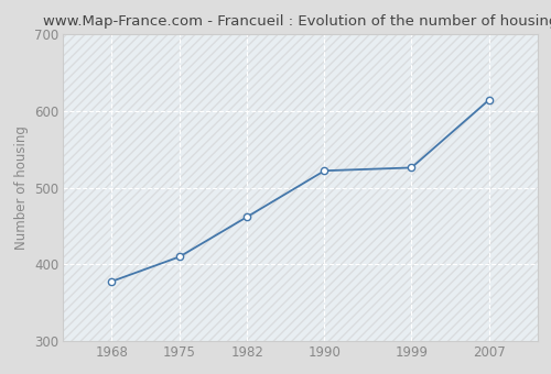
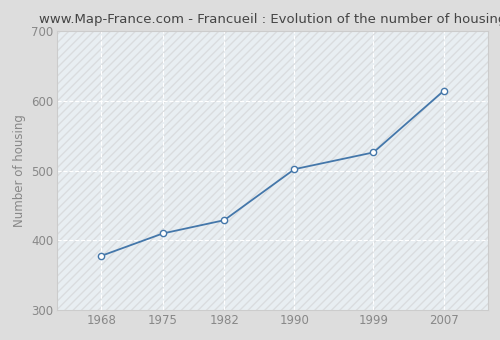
1982: 462 -> 429
1990: 522 -> 502
